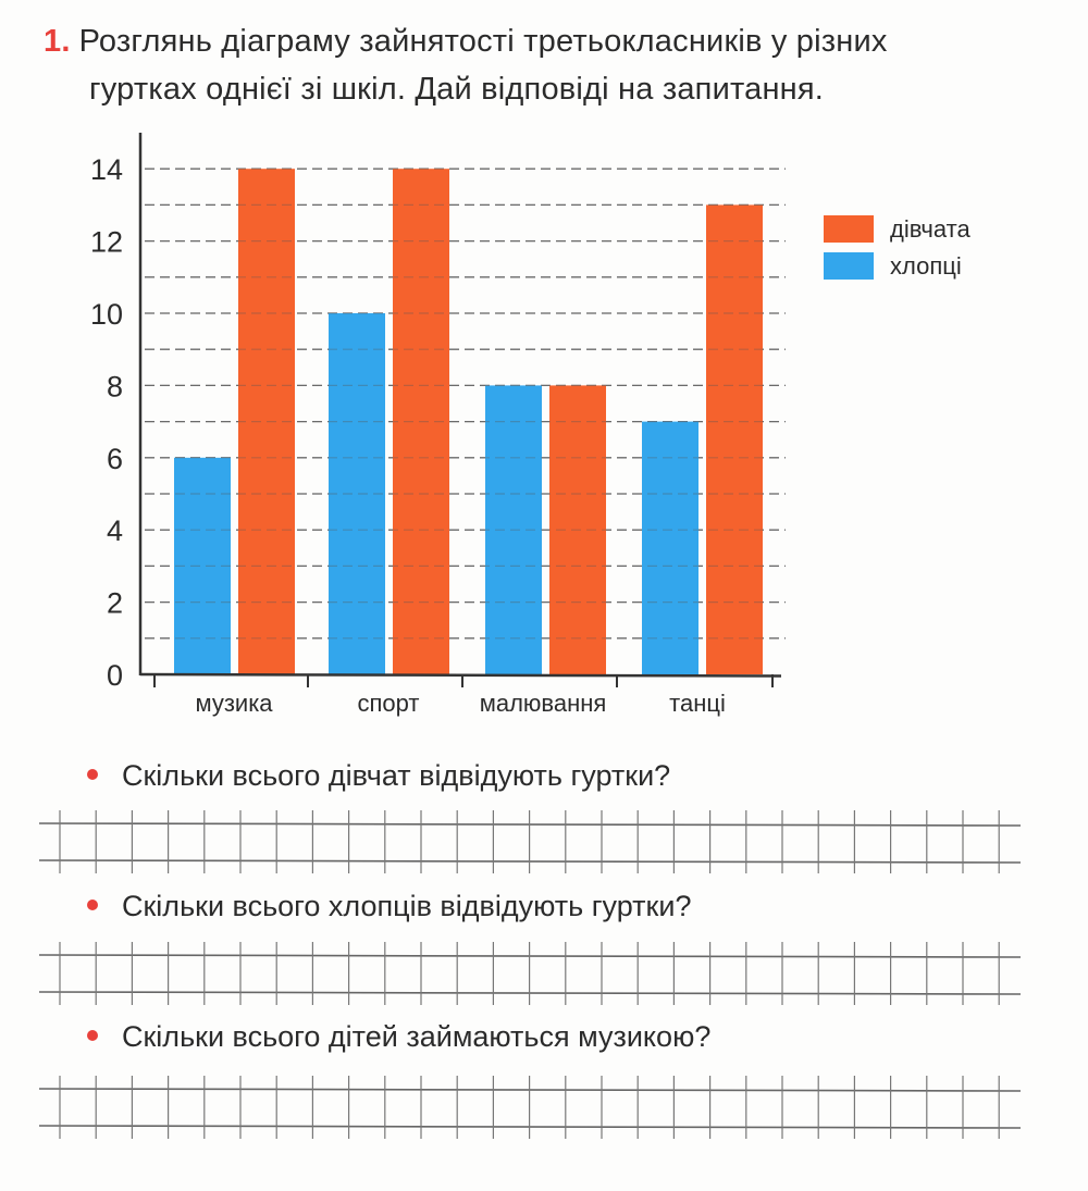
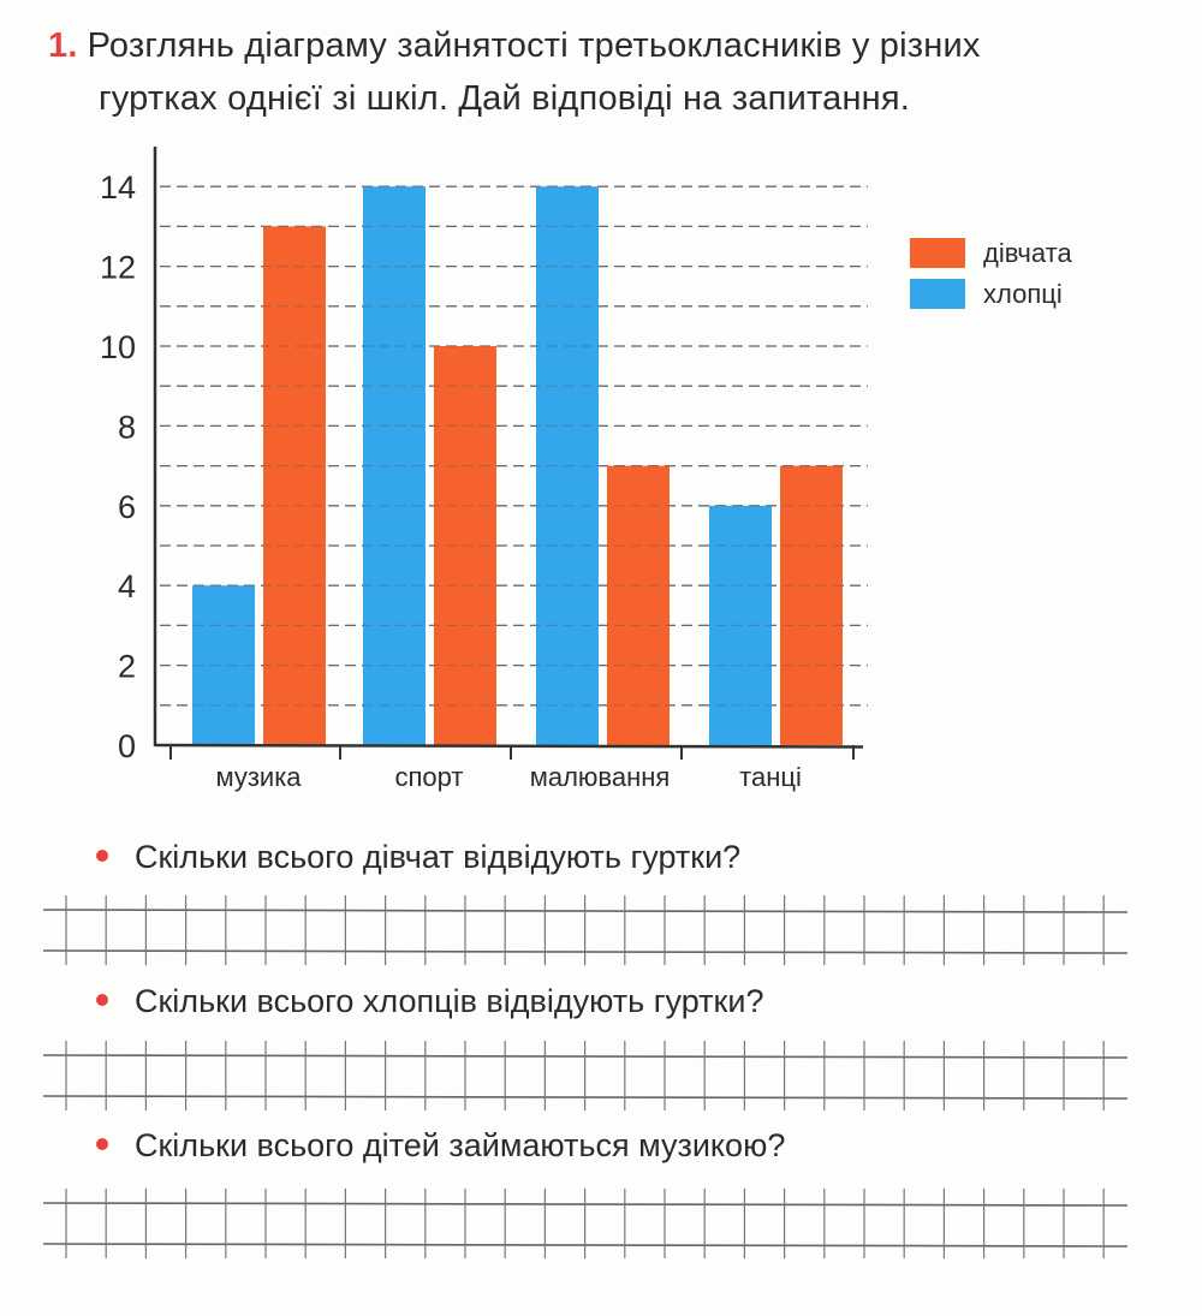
хлопці/музика: 6 -> 4
дівчата/музика: 14 -> 13
хлопці/спорт: 10 -> 14
дівчата/спорт: 14 -> 10
хлопці/малювання: 8 -> 14
дівчата/малювання: 8 -> 7
хлопці/танці: 7 -> 6
дівчата/танці: 13 -> 7
